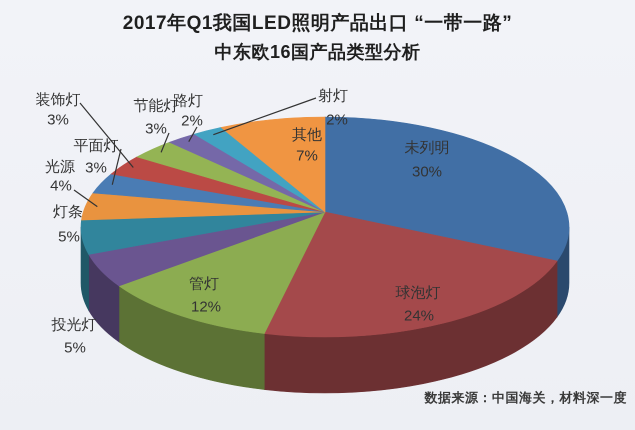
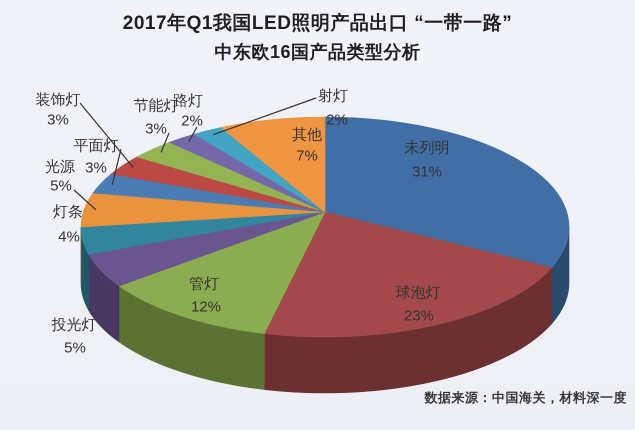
未列明: 30% -> 31%
球泡灯: 24% -> 23%
灯条: 5% -> 4%
光源: 4% -> 5%
